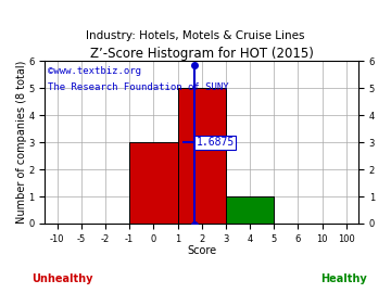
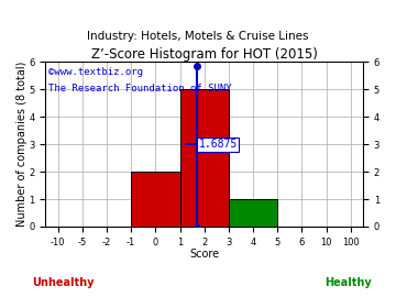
0: 3 -> 2
